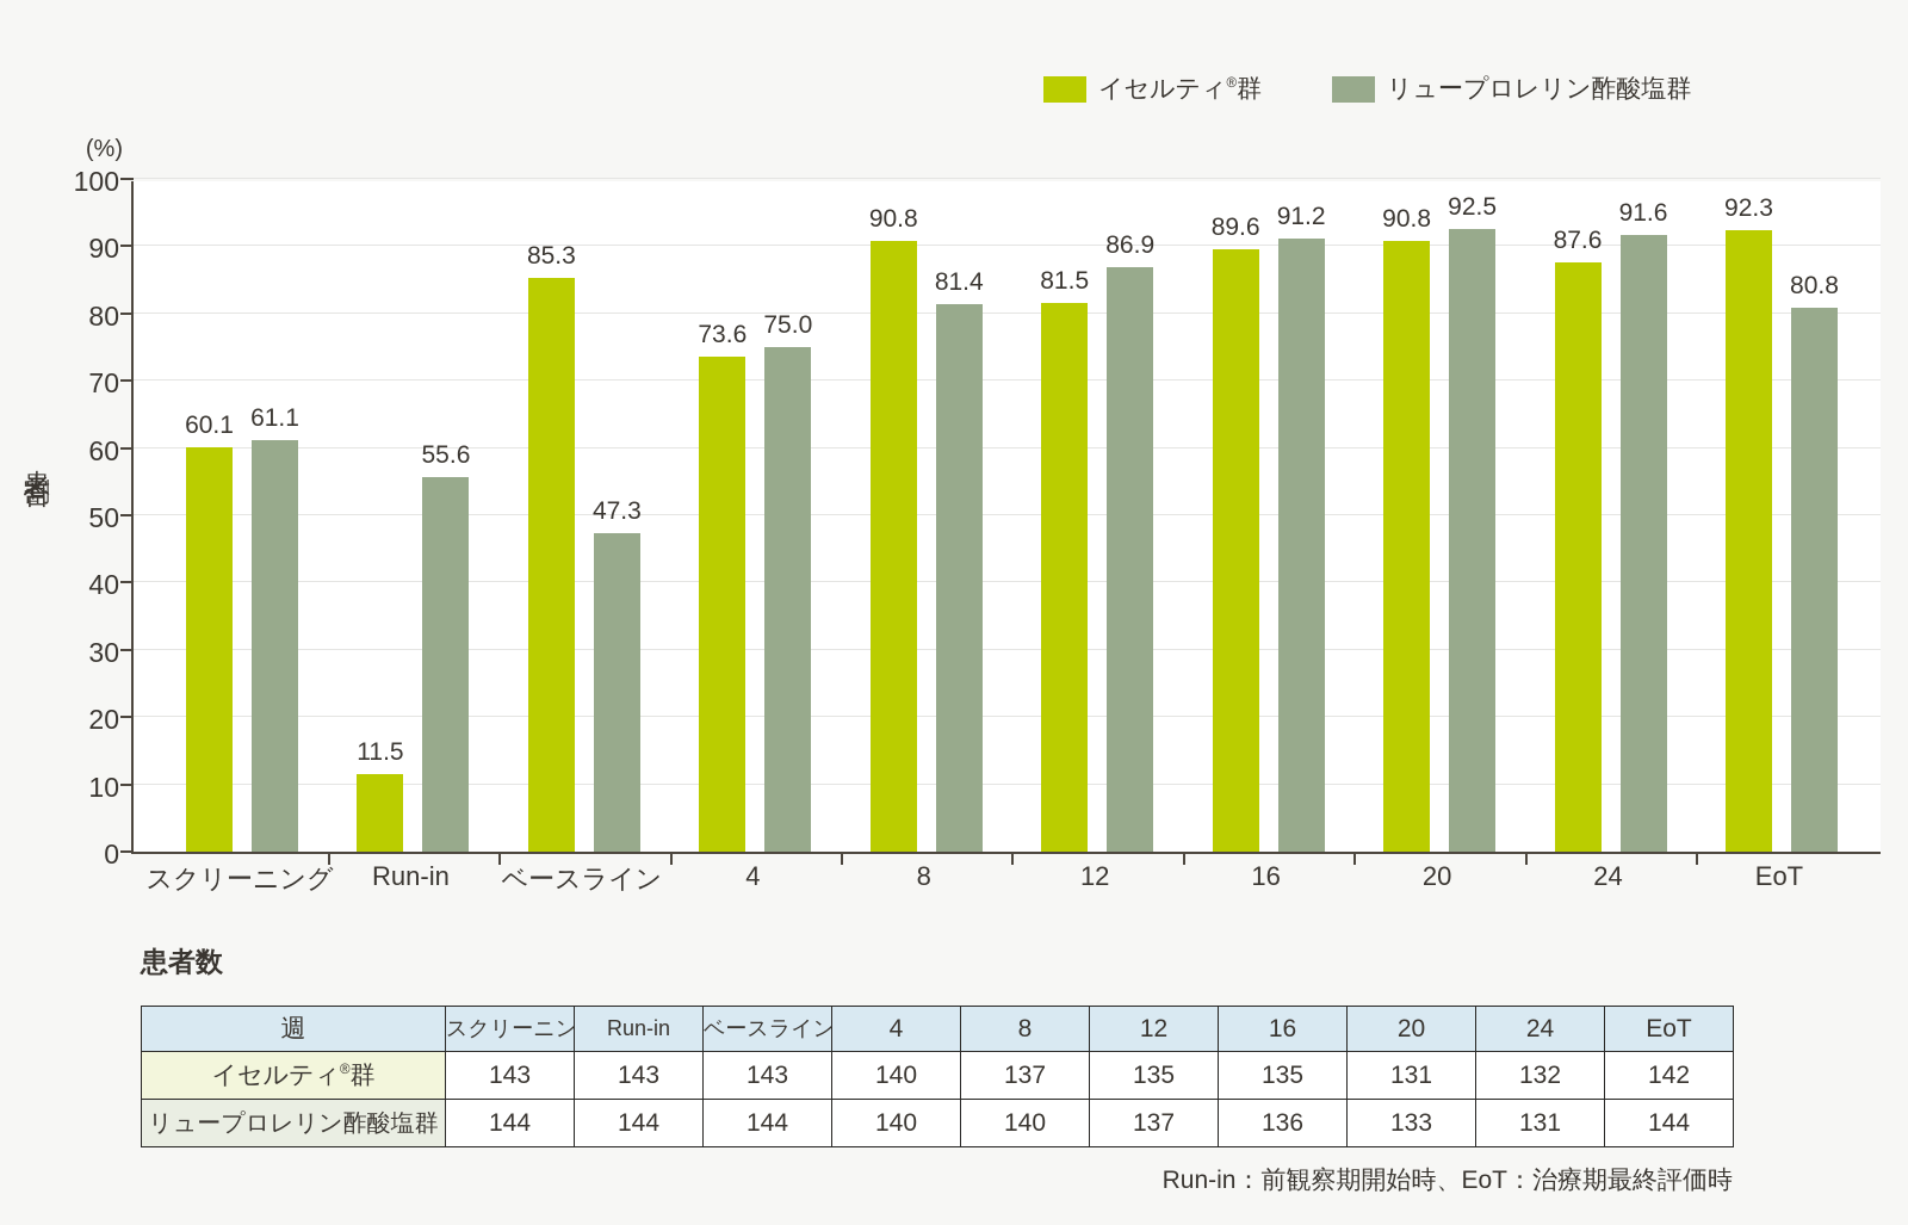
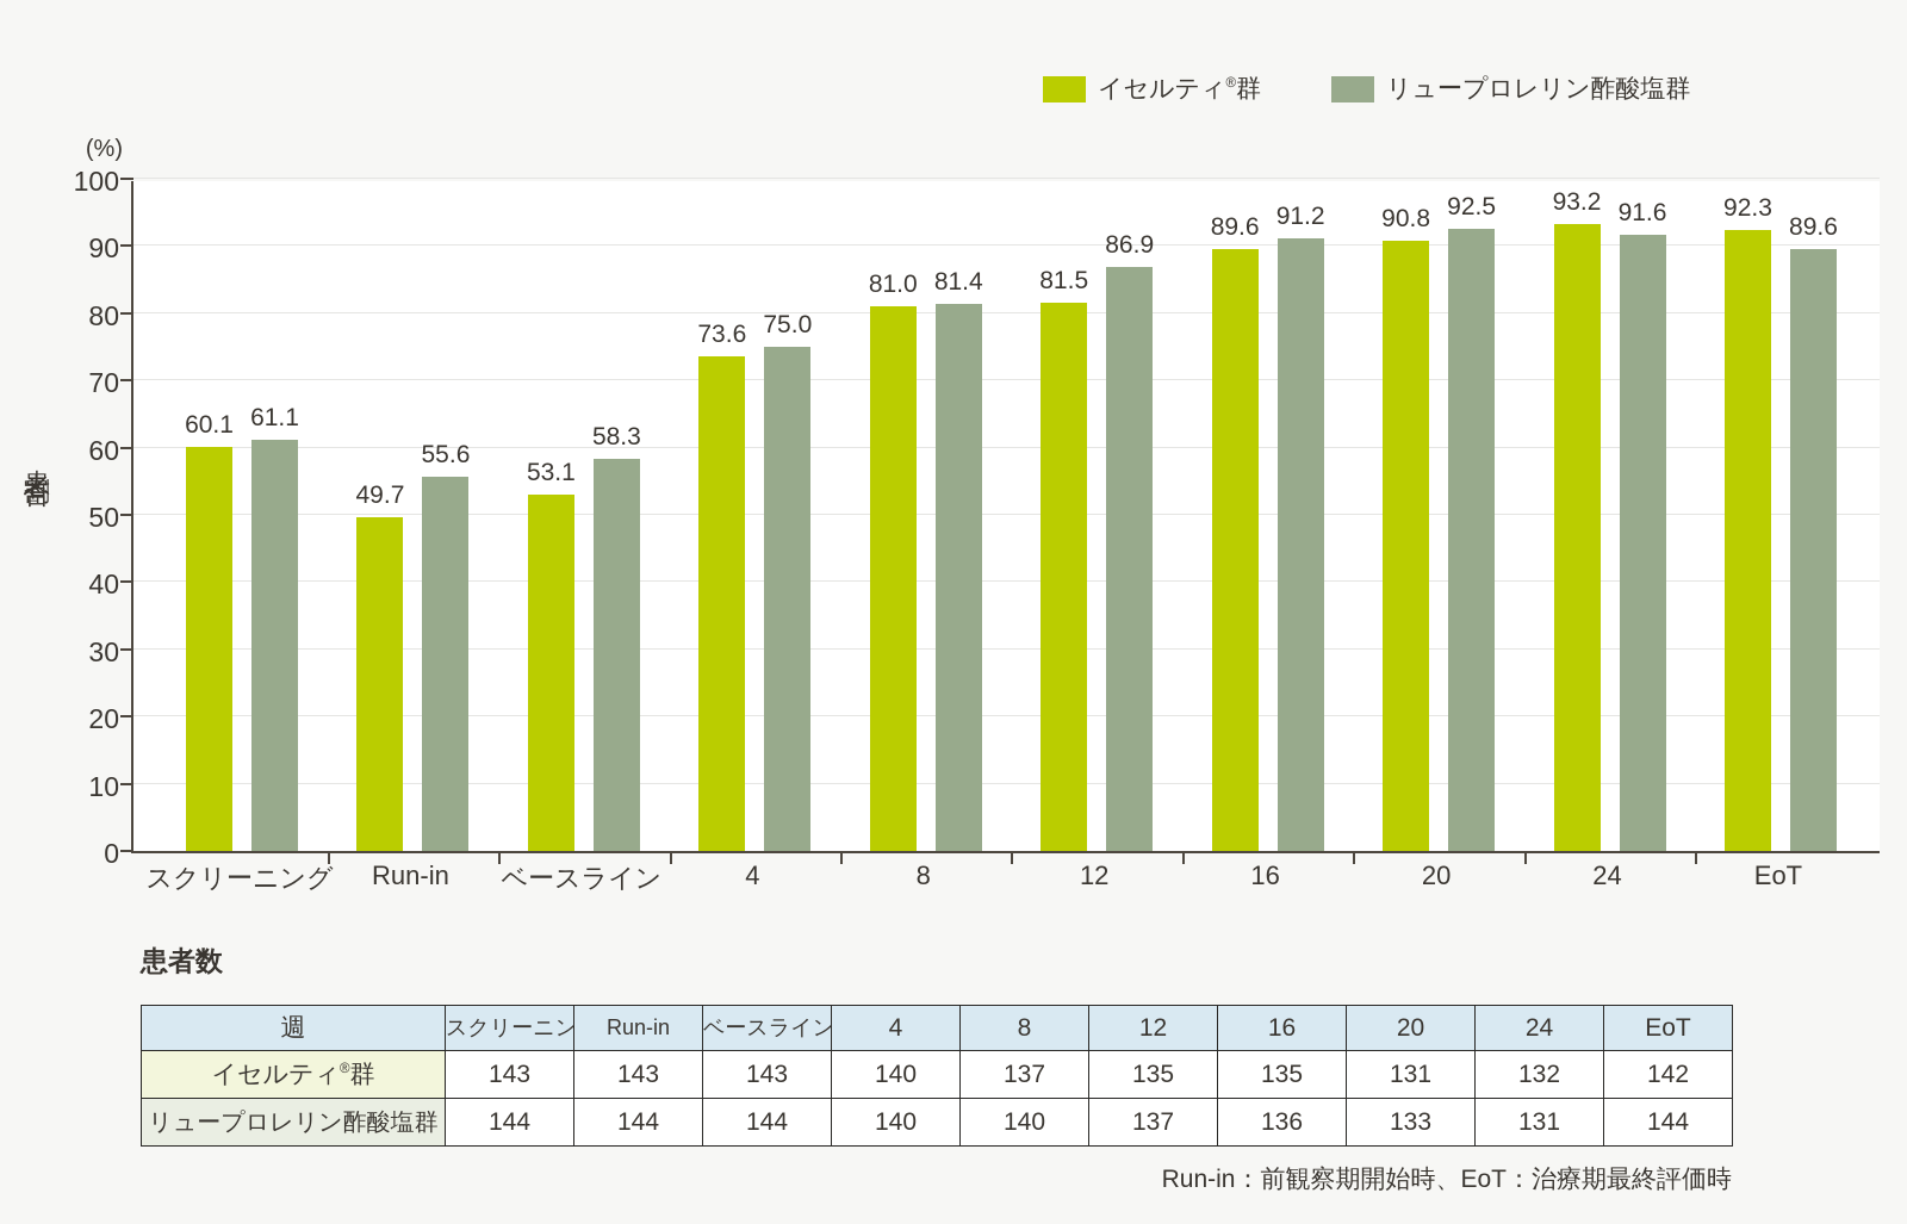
イセルティ®群/Run-in: 11.5 -> 49.7
イセルティ®群/ベースライン: 85.3 -> 53.1
リュープロレリン酢酸塩群/ベースライン: 47.3 -> 58.3
イセルティ®群/8: 90.8 -> 81.0
イセルティ®群/24: 87.6 -> 93.2
リュープロレリン酢酸塩群/EoT: 80.8 -> 89.6
